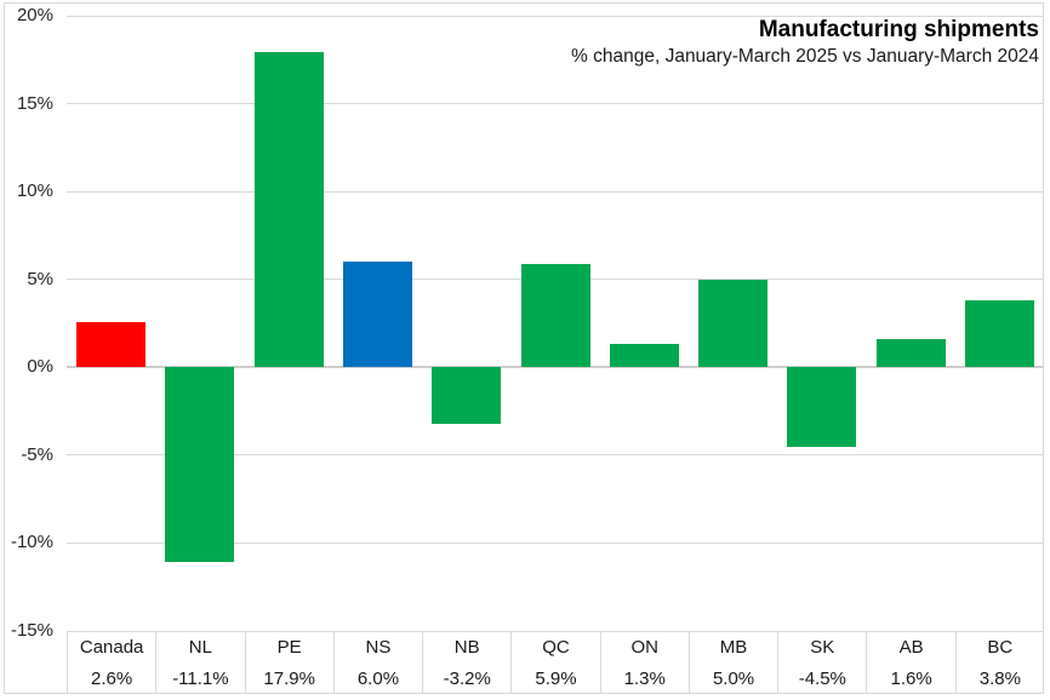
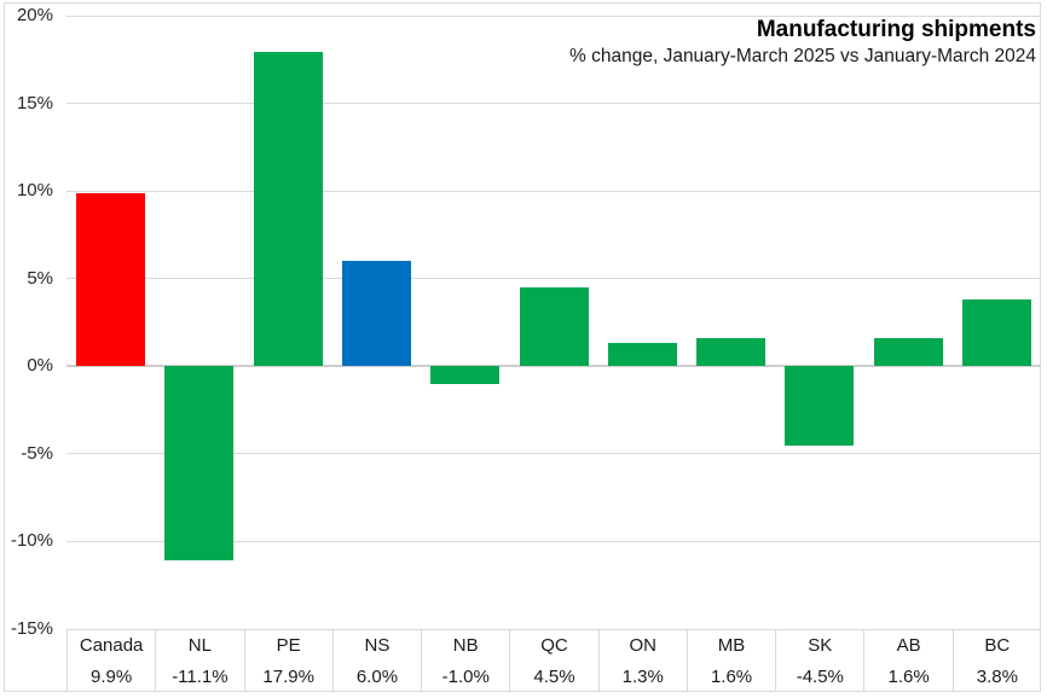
Canada: 2.6% -> 9.9%
NB: -3.2% -> -1.0%
QC: 5.9% -> 4.5%
MB: 5.0% -> 1.6%
